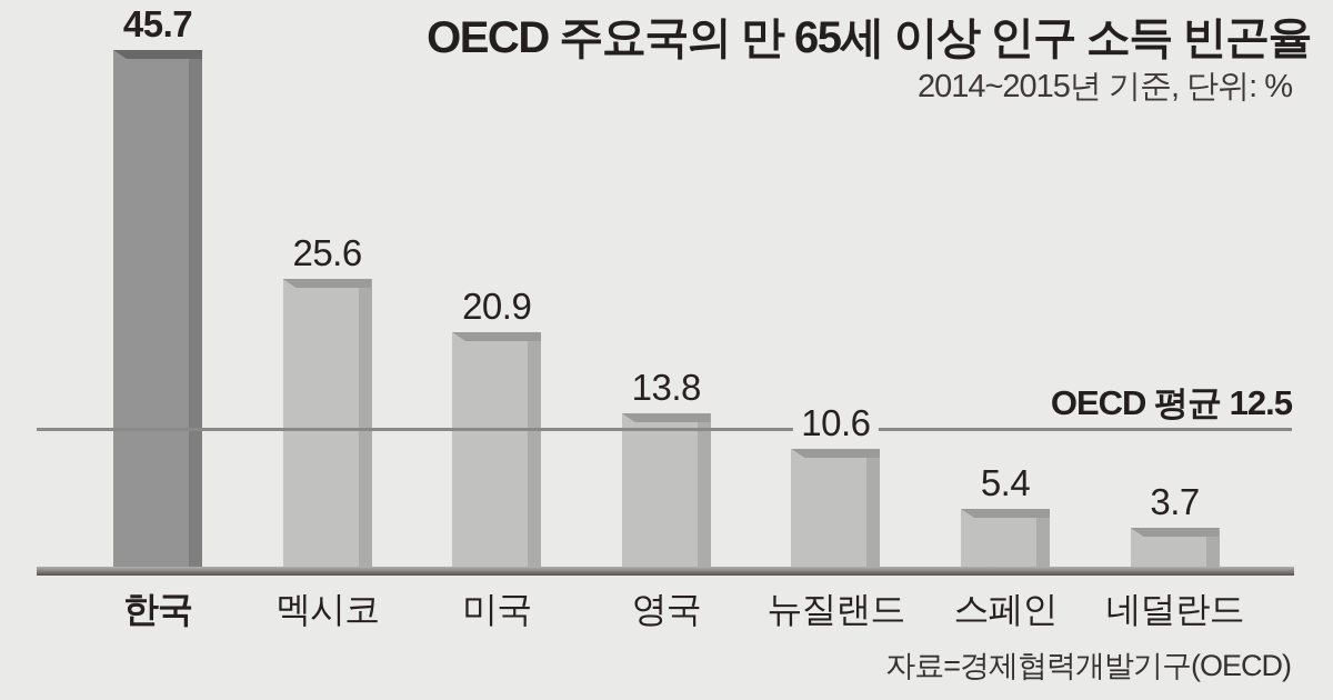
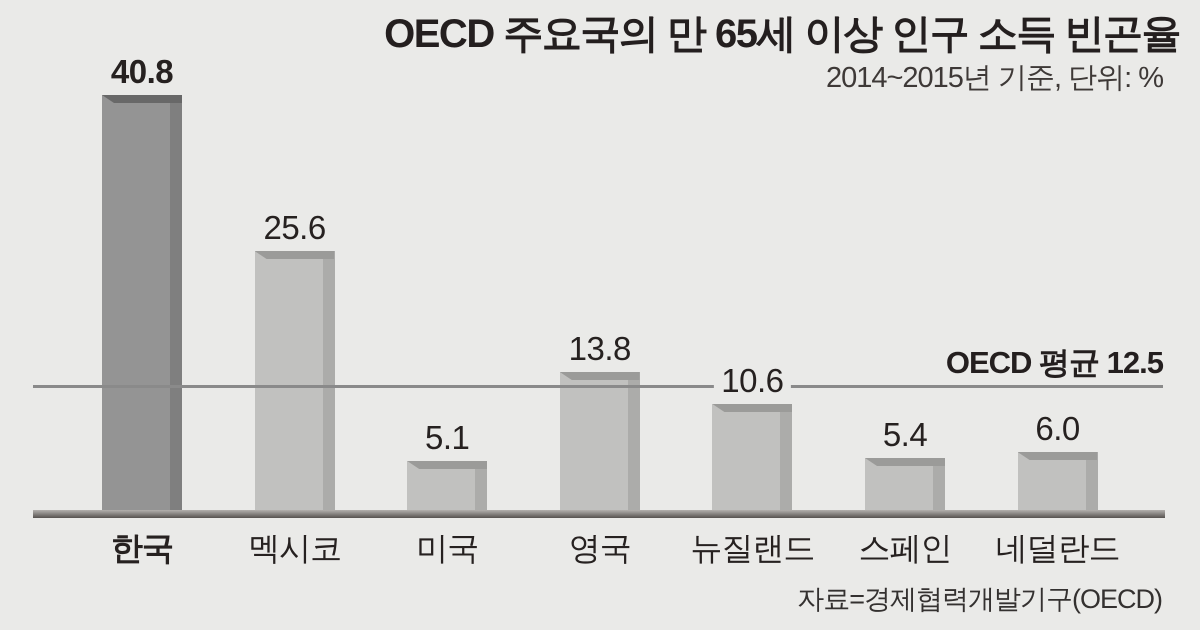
한국: 45.7 -> 40.8
미국: 20.9 -> 5.1
네덜란드: 3.7 -> 6.0
